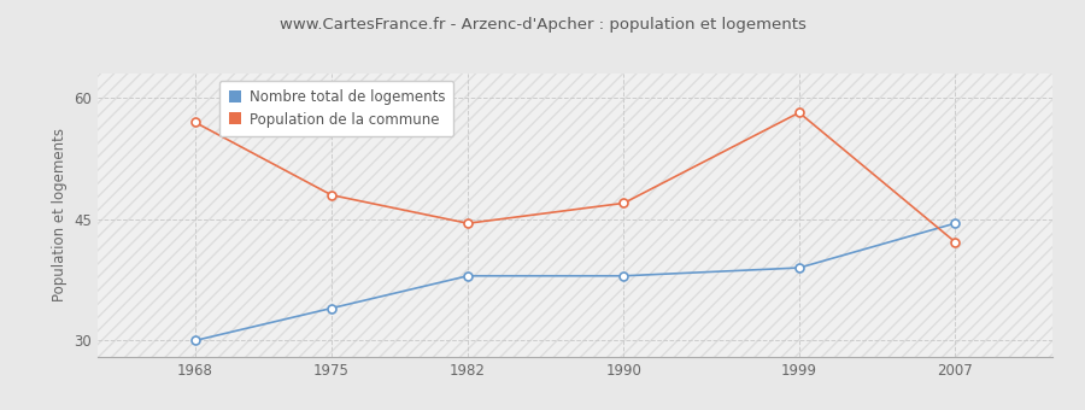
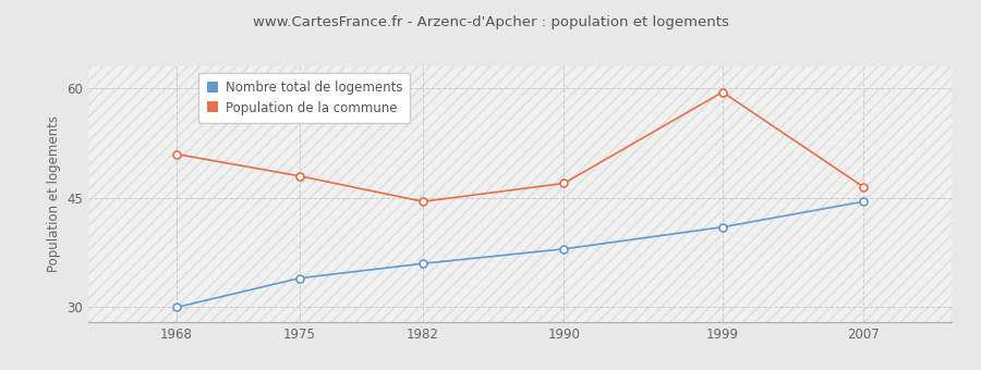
Population de la commune/1968: 57.0 -> 51.0
Nombre total de logements/1982: 38.0 -> 36.0
Nombre total de logements/1999: 39.0 -> 41.0
Population de la commune/1999: 58.2 -> 59.5
Population de la commune/2007: 42.2 -> 46.5
